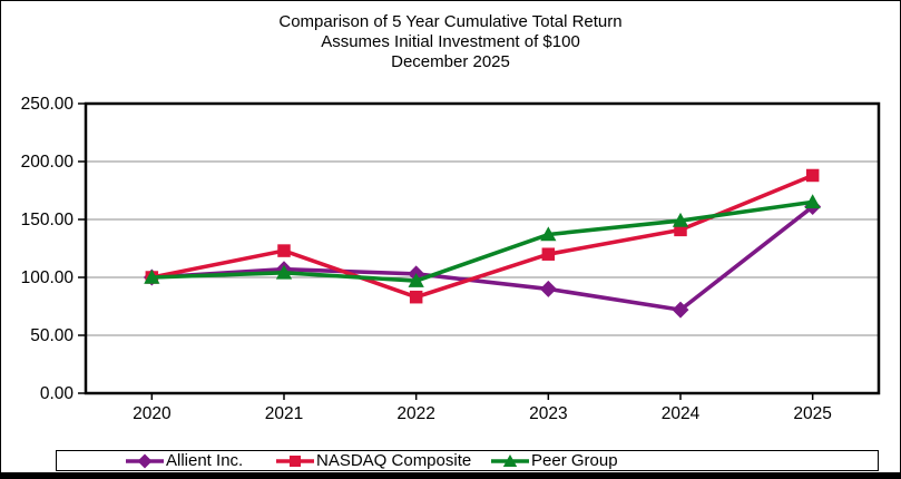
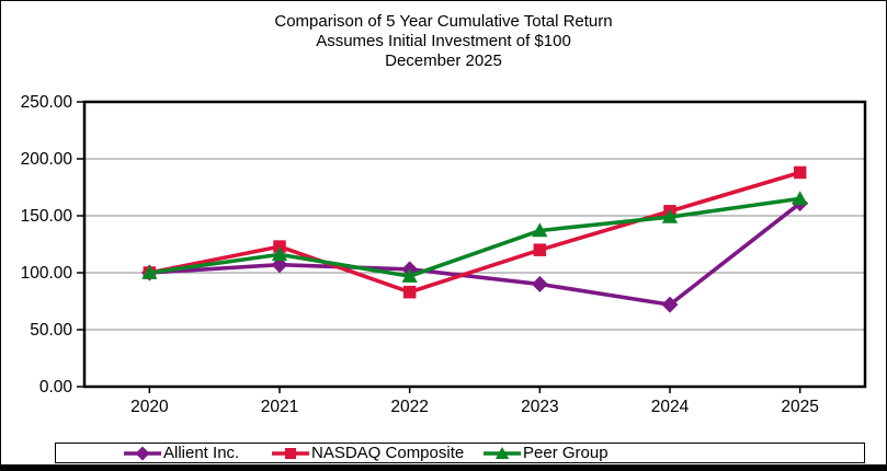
Peer Group/2021: 104 -> 116
NASDAQ Composite/2024: 141 -> 154
